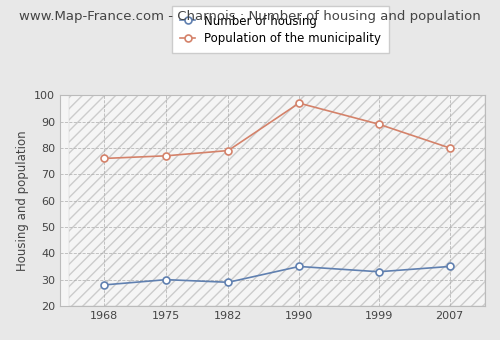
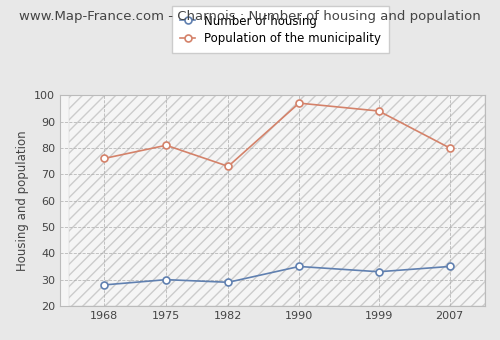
Population of the municipality/1975: 77 -> 81
Population of the municipality/1982: 79 -> 73
Population of the municipality/1999: 89 -> 94
